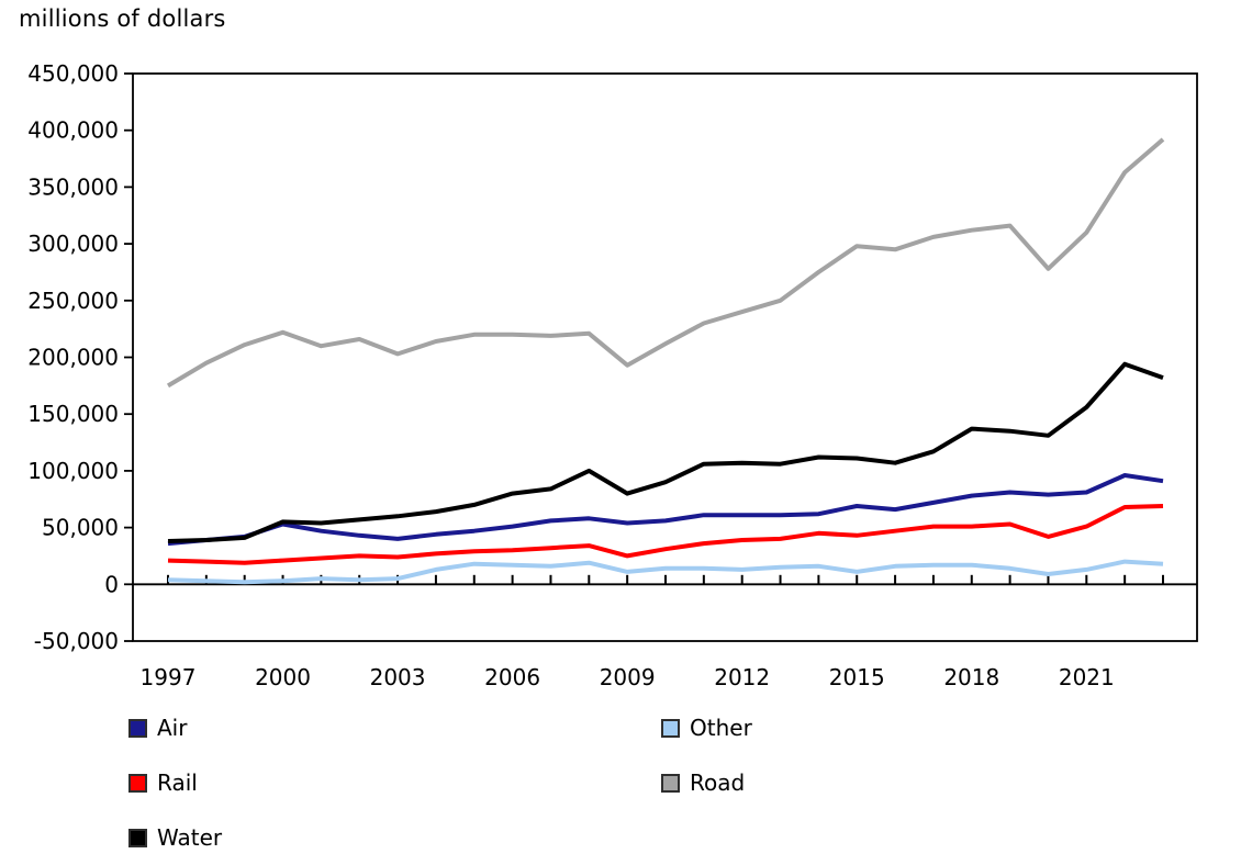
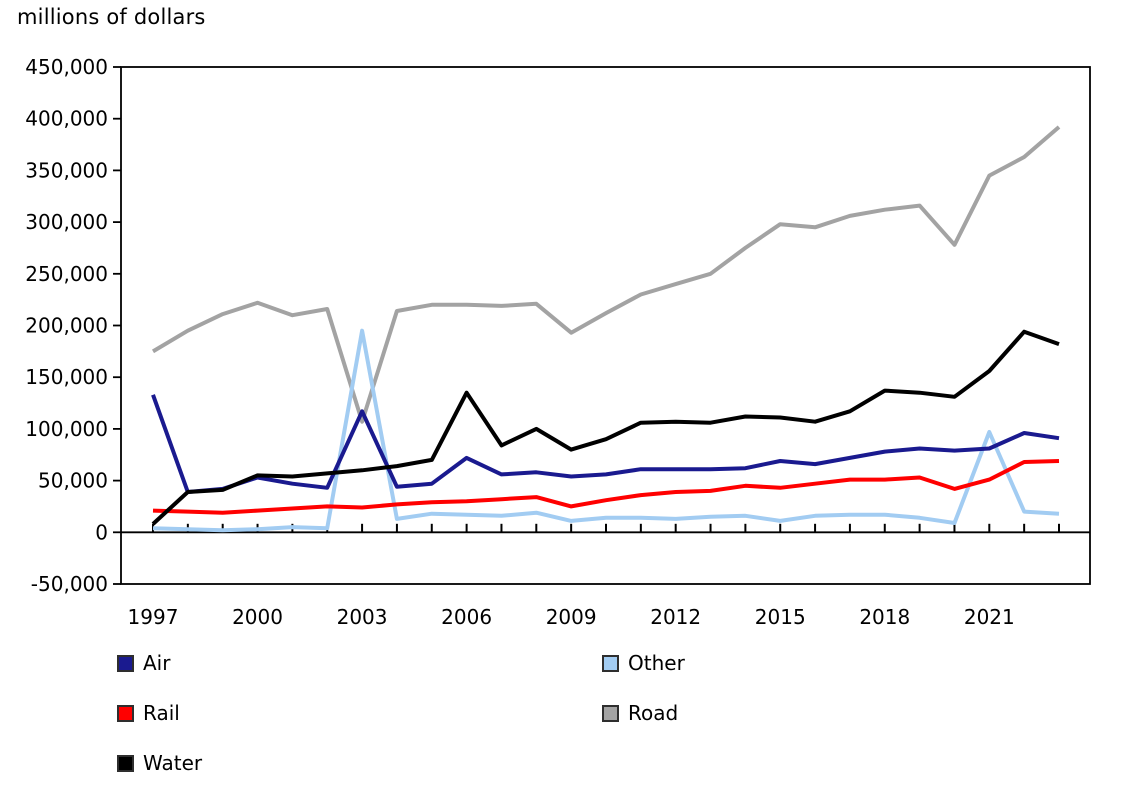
Air/1997: 36000 -> 133000
Water/1997: 38000 -> 8000
Air/2003: 40000 -> 117000
Other/2003: 5000 -> 195000
Road/2003: 203000 -> 107000
Air/2006: 51000 -> 72000
Water/2006: 80000 -> 135000
Other/2021: 13000 -> 97000
Road/2021: 310000 -> 345000
